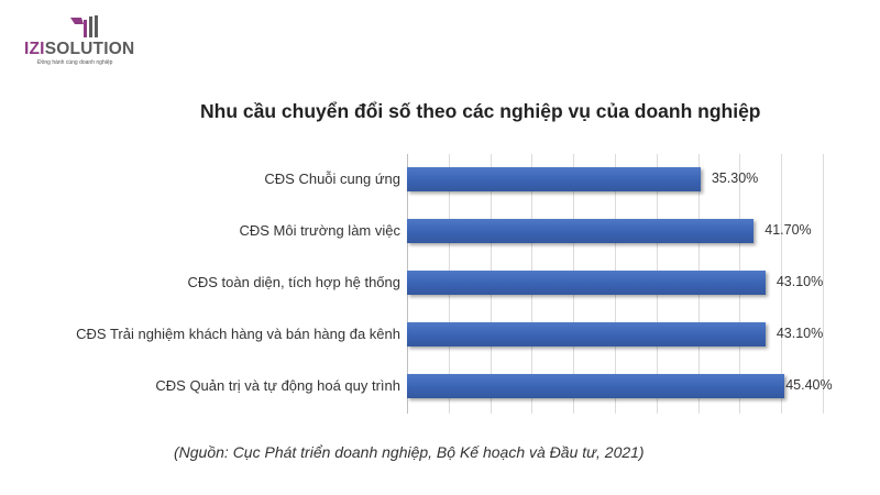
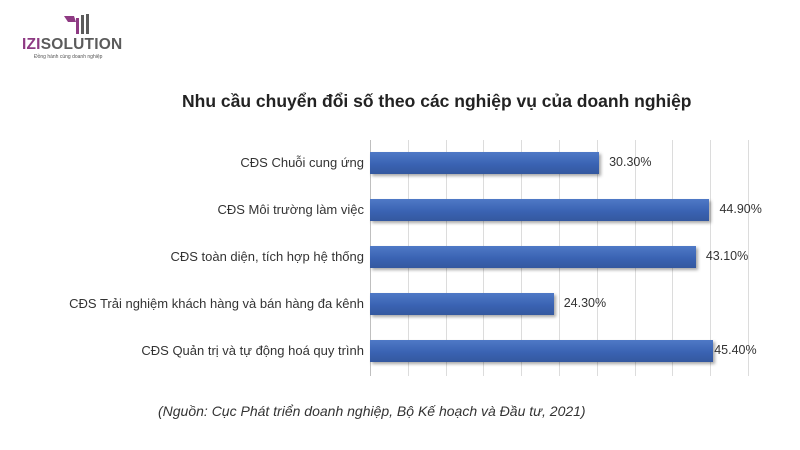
CĐS Chuỗi cung ứng: 35.30% -> 30.30%
CĐS Môi trường làm việc: 41.70% -> 44.90%
CĐS Trải nghiệm khách hàng và bán hàng đa kênh: 43.10% -> 24.30%
